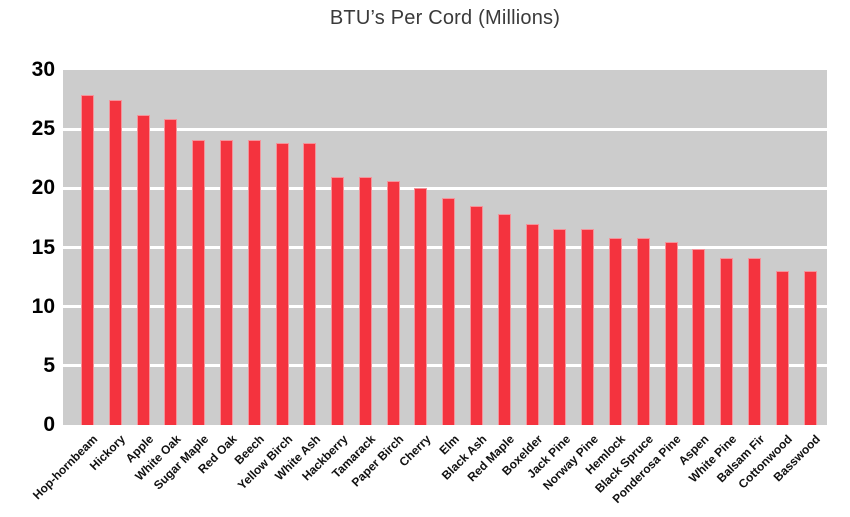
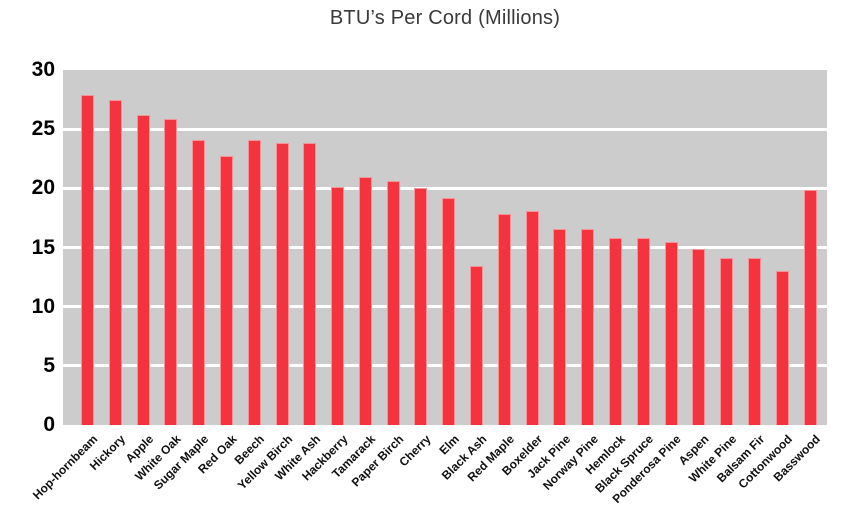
Red Oak: 24.1 -> 22.7
Hackberry: 21.0 -> 20.1
Black Ash: 18.5 -> 13.4
Boxelder: 17.0 -> 18.1
Basswood: 13.0 -> 19.9
